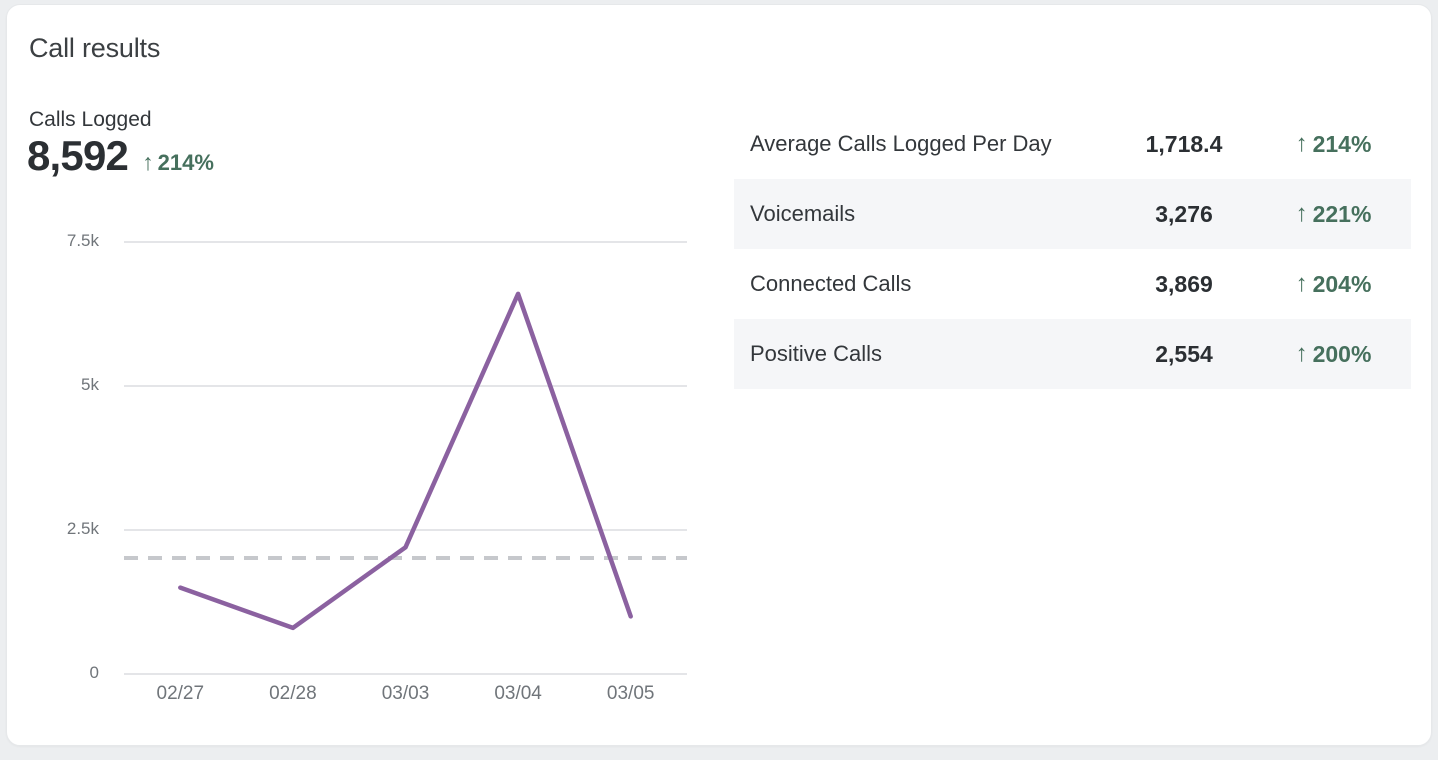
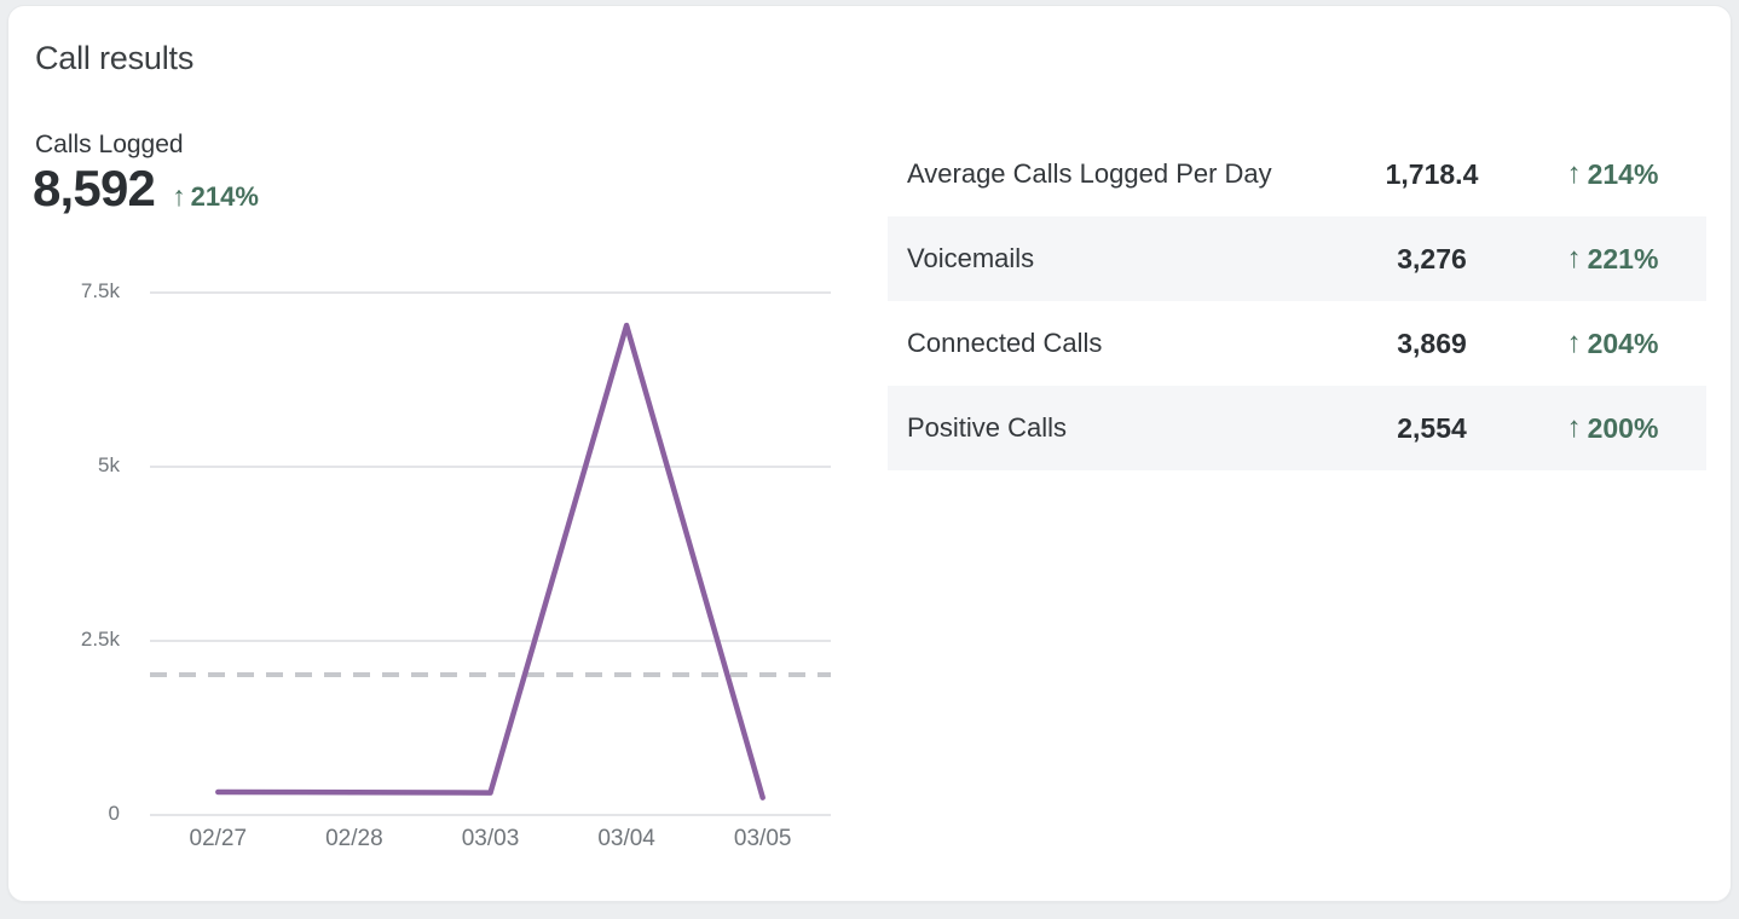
02/27: 1.5k -> 0.3k
02/28: 0.8k -> 0.3k
03/03: 2.2k -> 0.3k
03/04: 6.6k -> 7.0k
03/05: 1.0k -> 0.2k
